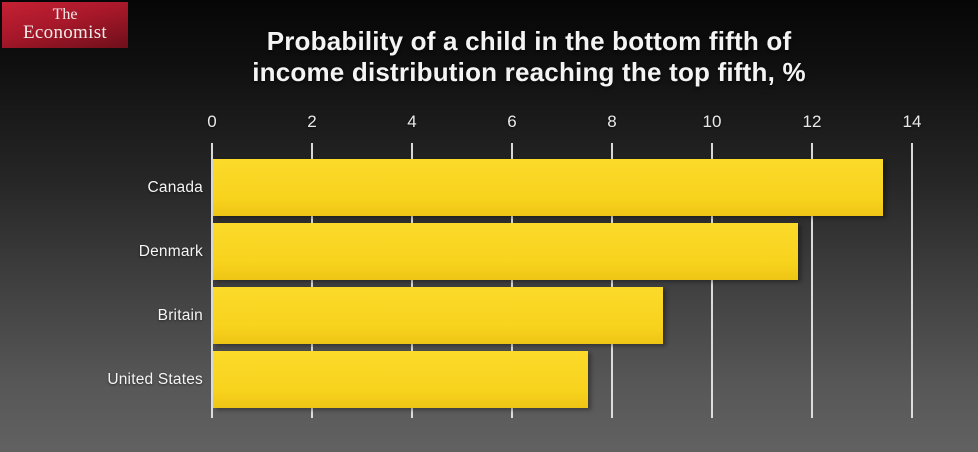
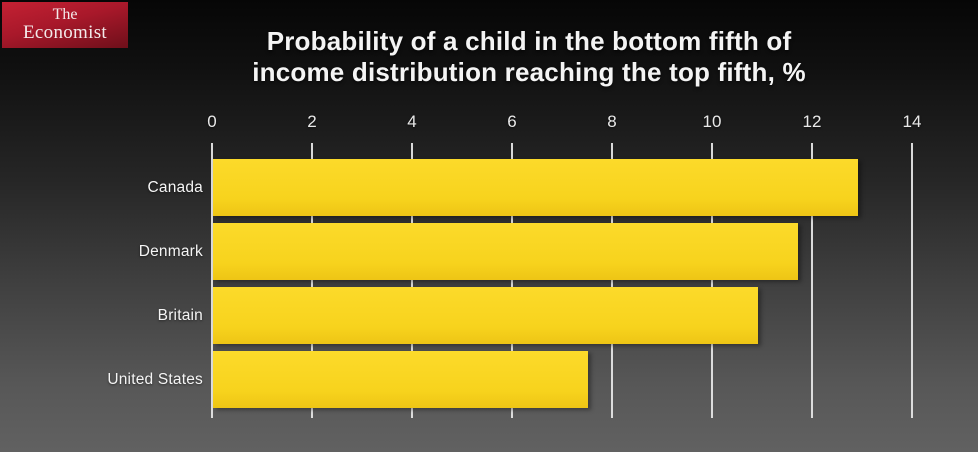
Canada: 13.4 -> 12.9
Britain: 9.0 -> 10.9
